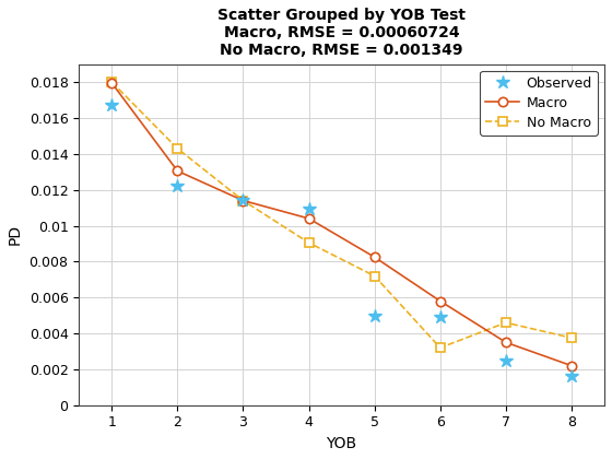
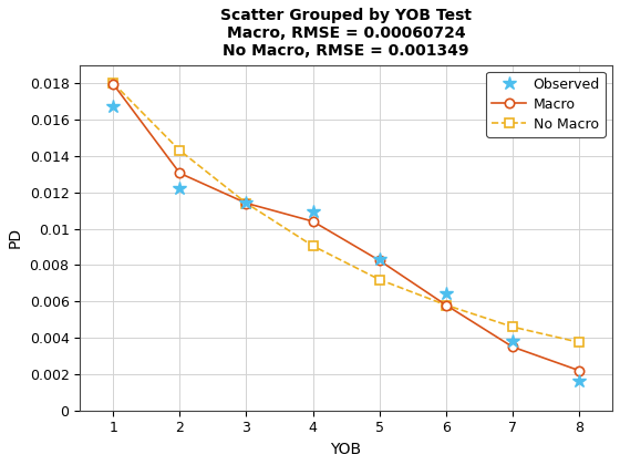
Observed/5: 0.0050 -> 0.0083
Observed/6: 0.0049 -> 0.0065
No Macro/6: 0.0032 -> 0.0058
Observed/7: 0.0025 -> 0.0039
